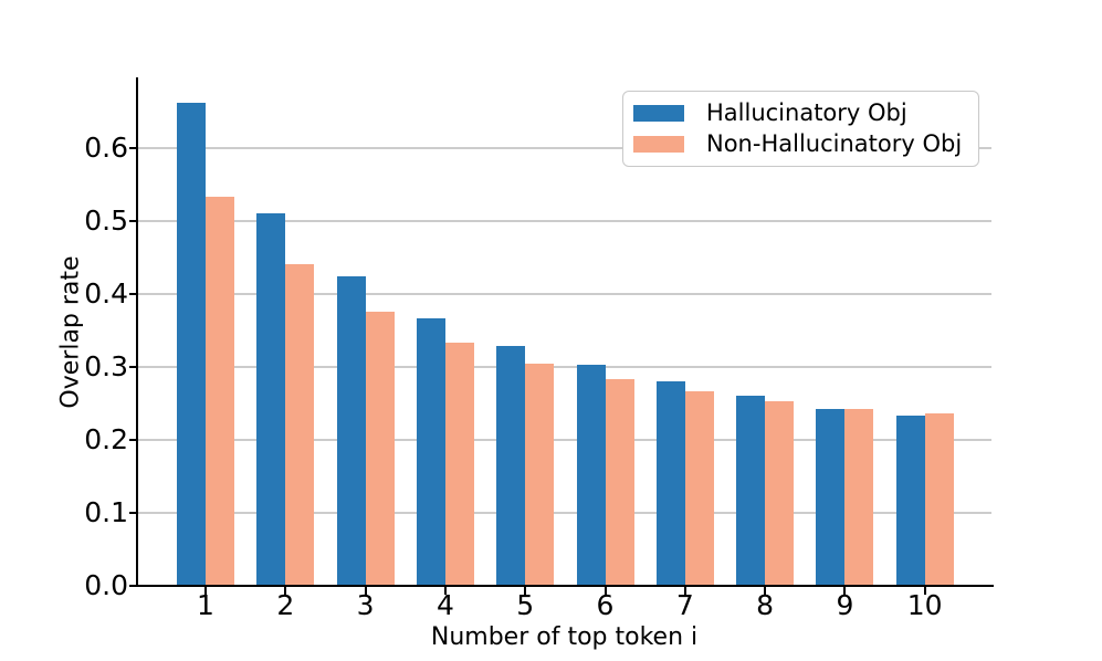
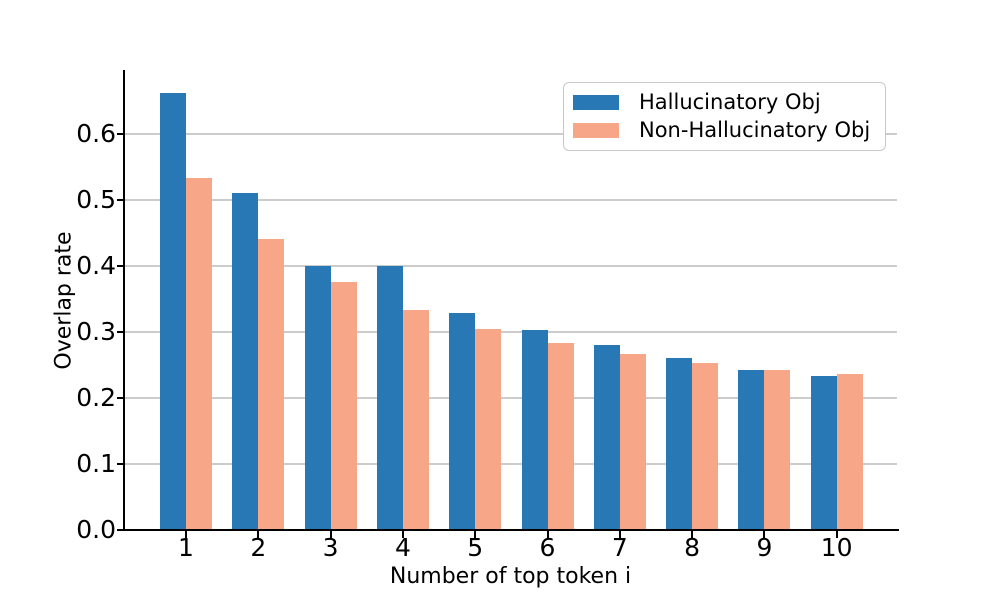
Hallucinatory Obj/3: 0.42 -> 0.40
Hallucinatory Obj/4: 0.37 -> 0.40
